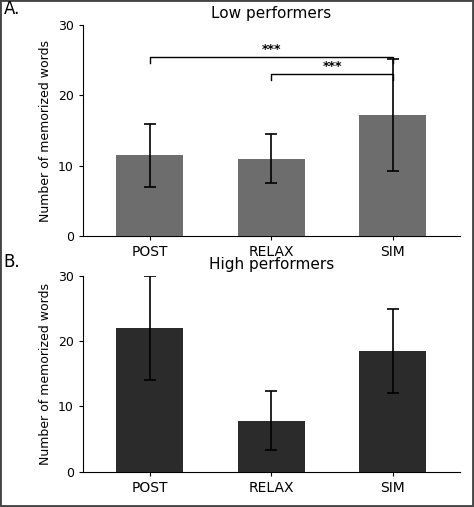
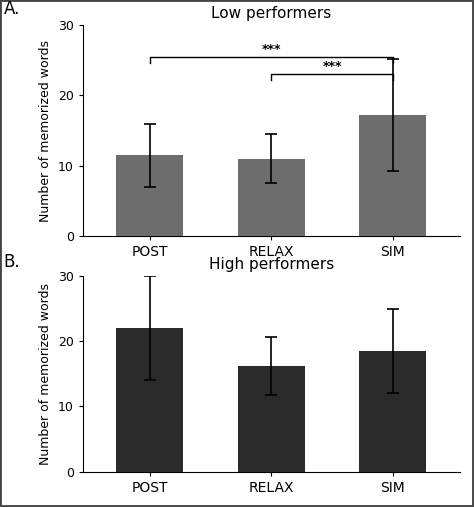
High performers/RELAX: 7.8 -> 16.2
